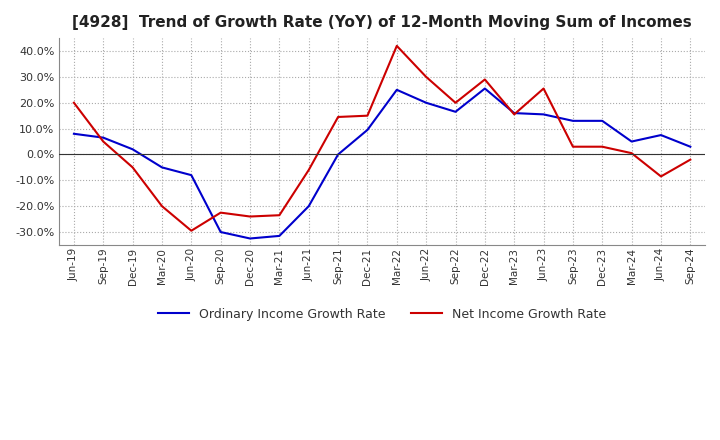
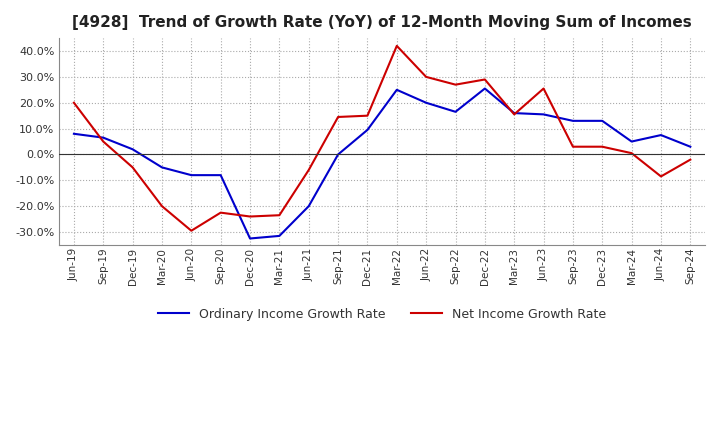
Ordinary Income Growth Rate/Sep-20: -30.0% -> -8.0%
Net Income Growth Rate/Sep-22: 20.0% -> 27.0%
